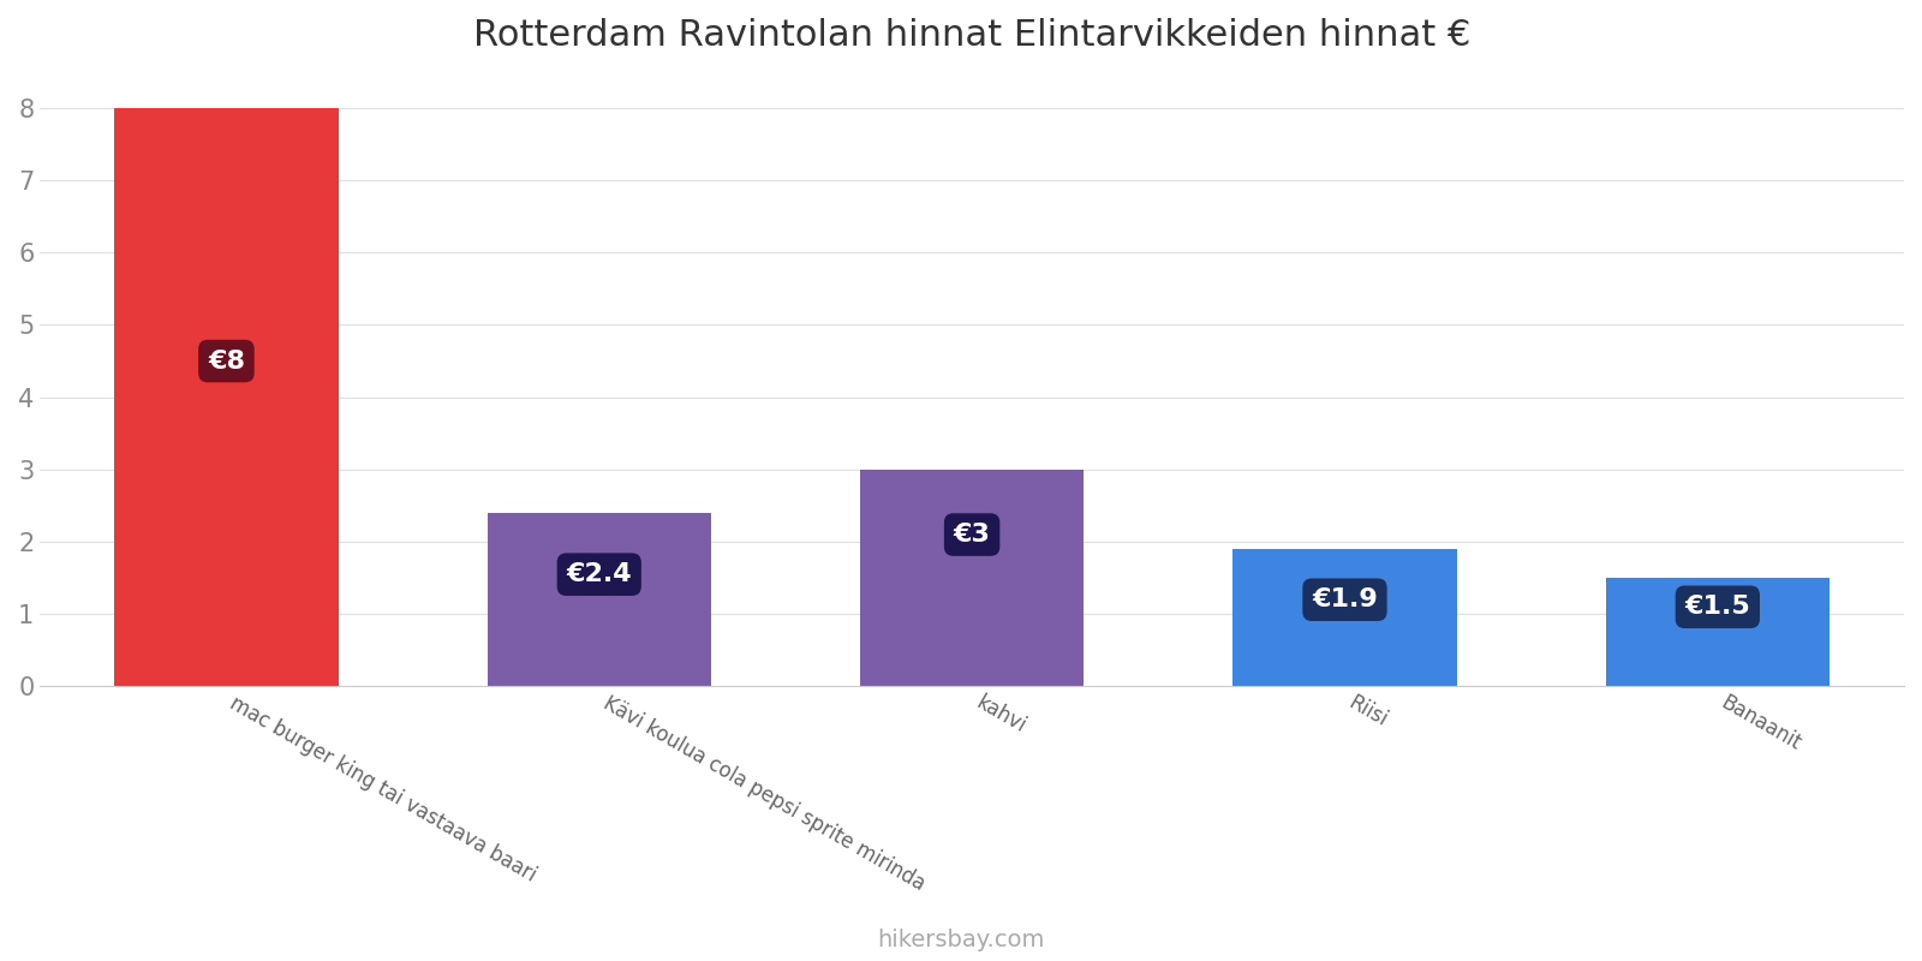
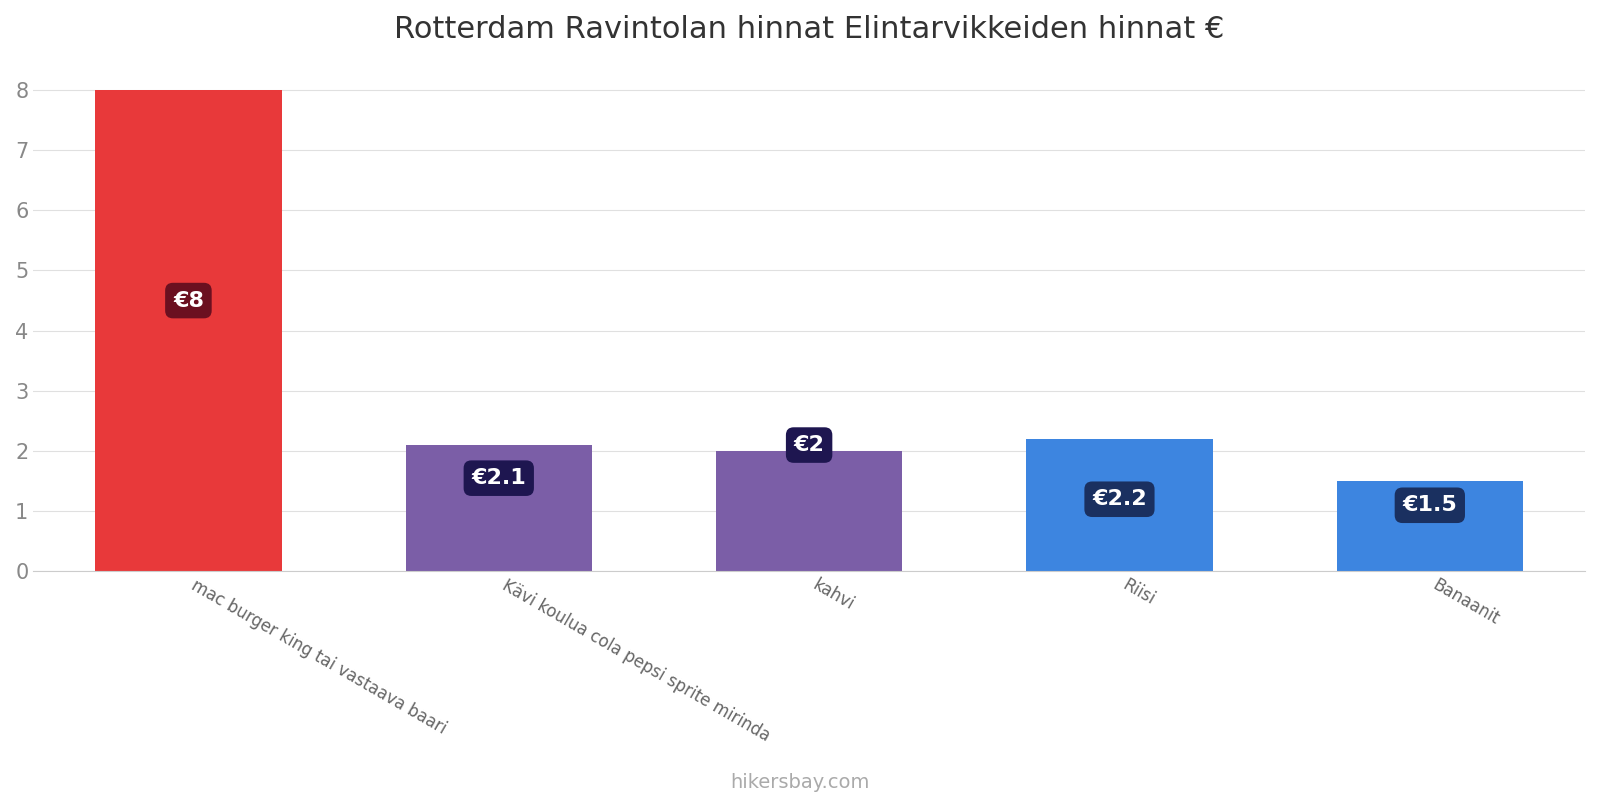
Kävi koulua cola pepsi sprite mirinda: €2.4 -> €2.1
kahvi: €3 -> €2
Riisi: €1.9 -> €2.2
